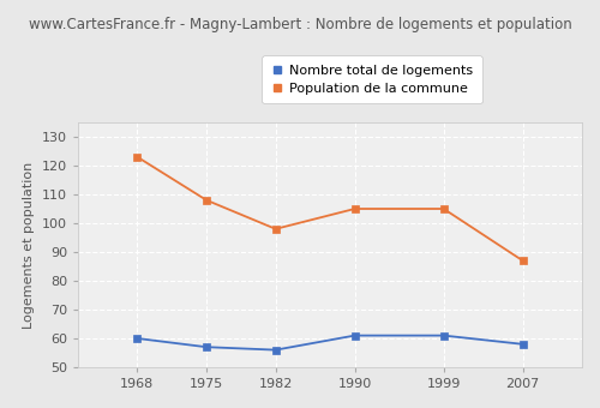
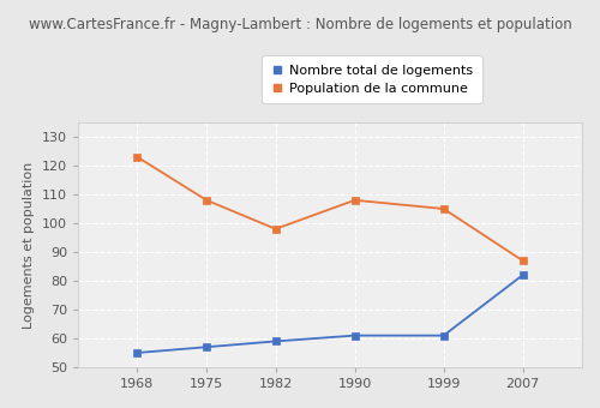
Nombre total de logements/1968: 60 -> 55
Nombre total de logements/1982: 56 -> 59
Population de la commune/1990: 105 -> 108
Nombre total de logements/2007: 58 -> 82
